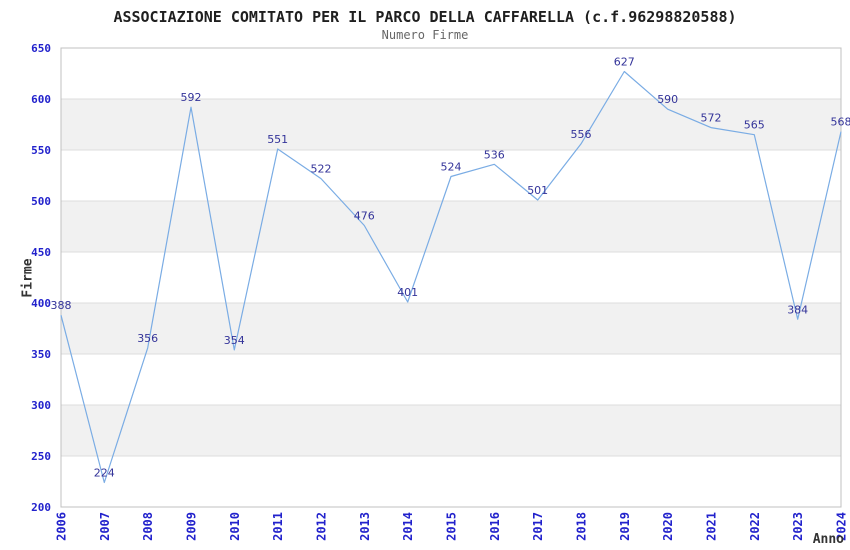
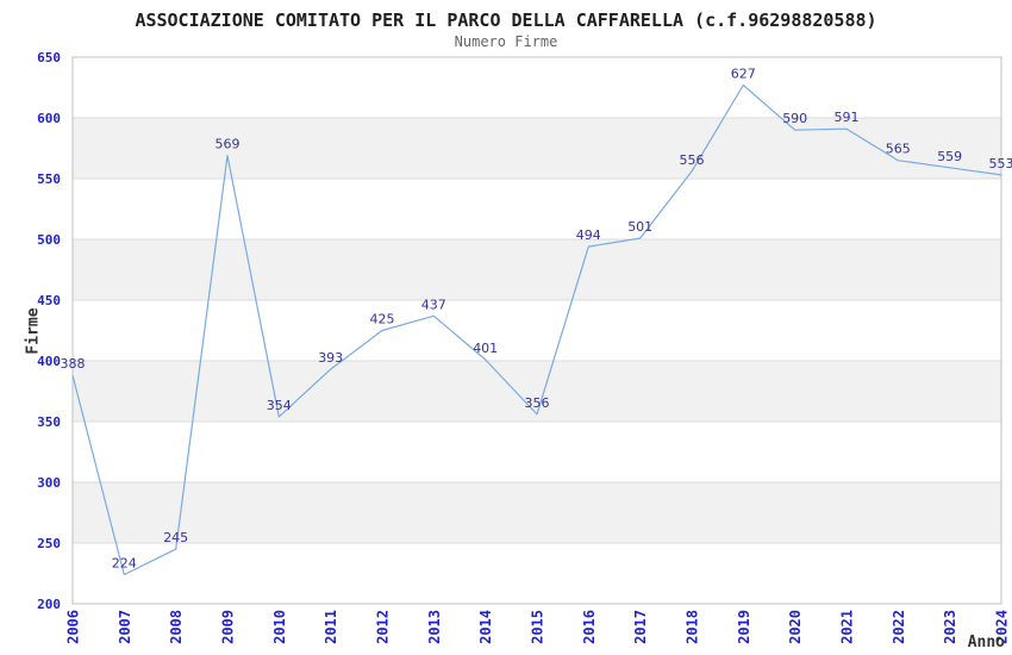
2008: 356 -> 245
2009: 592 -> 569
2011: 551 -> 393
2012: 522 -> 425
2013: 476 -> 437
2015: 524 -> 356
2016: 536 -> 494
2021: 572 -> 591
2023: 384 -> 559
2024: 568 -> 553
